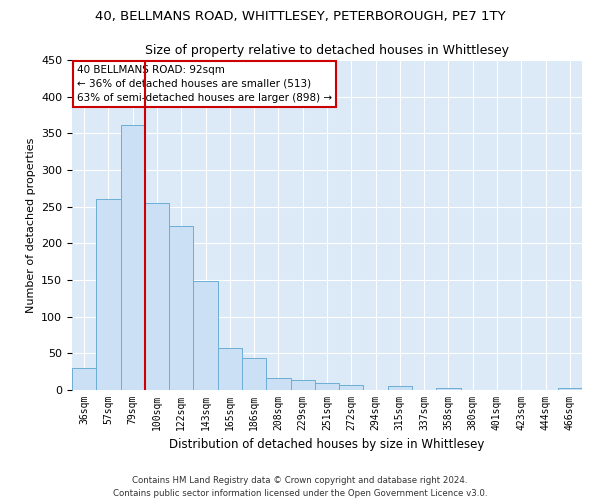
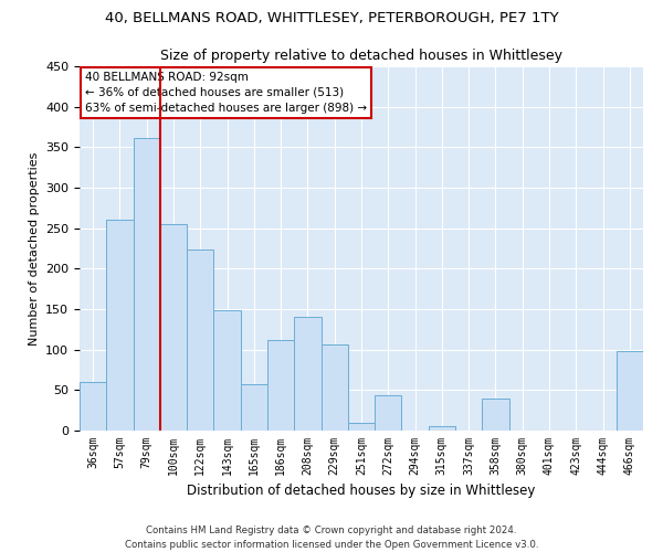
36sqm: 30 -> 60
186sqm: 44 -> 112
208sqm: 16 -> 140
229sqm: 13 -> 106
272sqm: 7 -> 44
358sqm: 3 -> 40
466sqm: 3 -> 98
